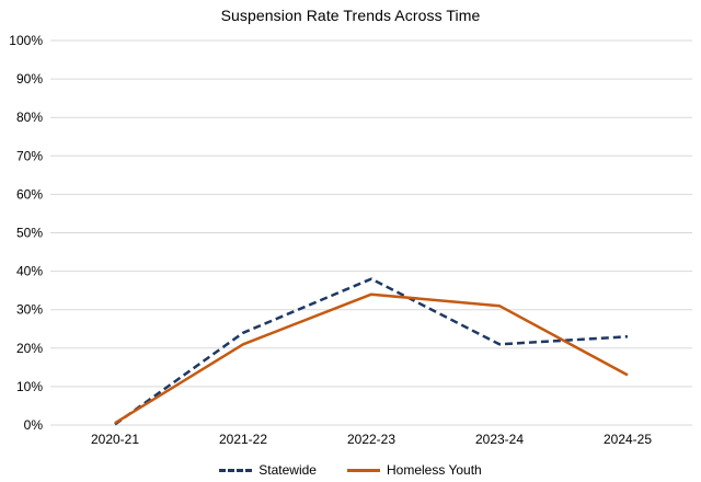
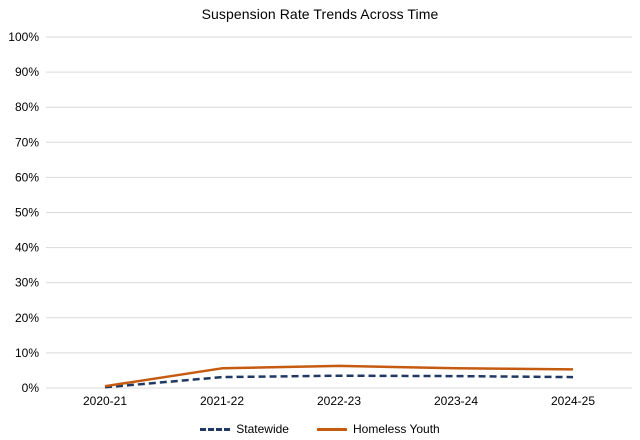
Statewide/2021-22: 24% -> 3%
Homeless Youth/2021-22: 21% -> 6%
Statewide/2022-23: 38% -> 4%
Homeless Youth/2022-23: 34% -> 6%
Statewide/2023-24: 21% -> 3%
Homeless Youth/2023-24: 31% -> 6%
Statewide/2024-25: 23% -> 3%
Homeless Youth/2024-25: 13% -> 5%
